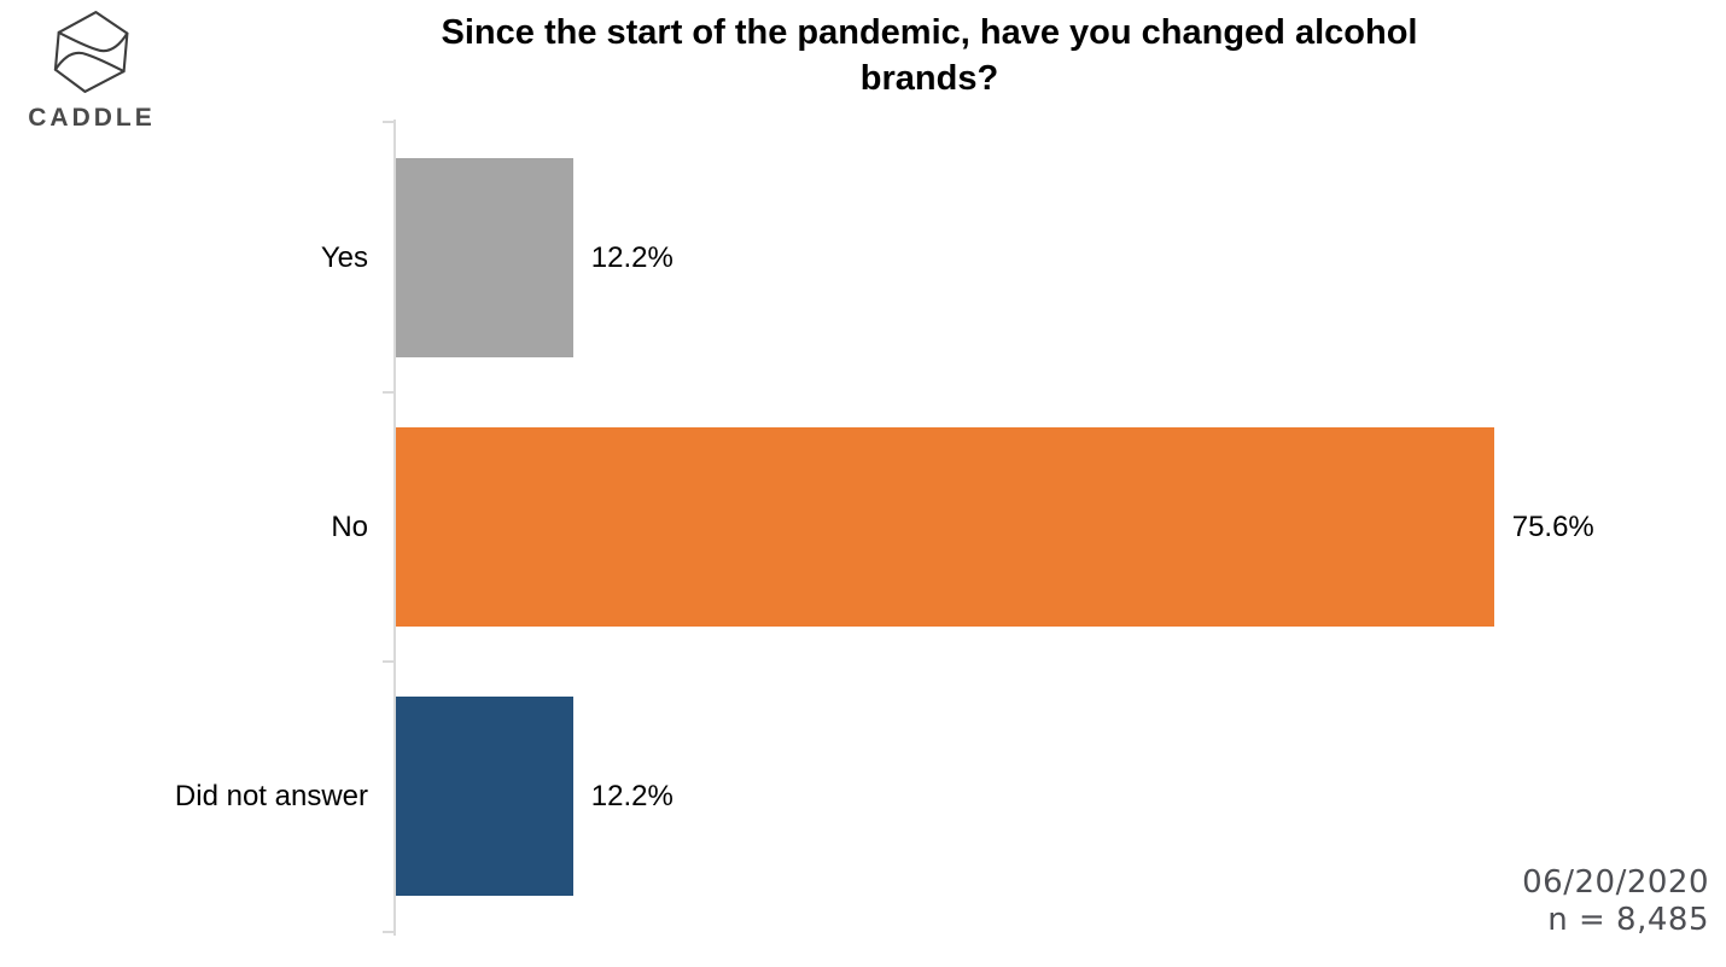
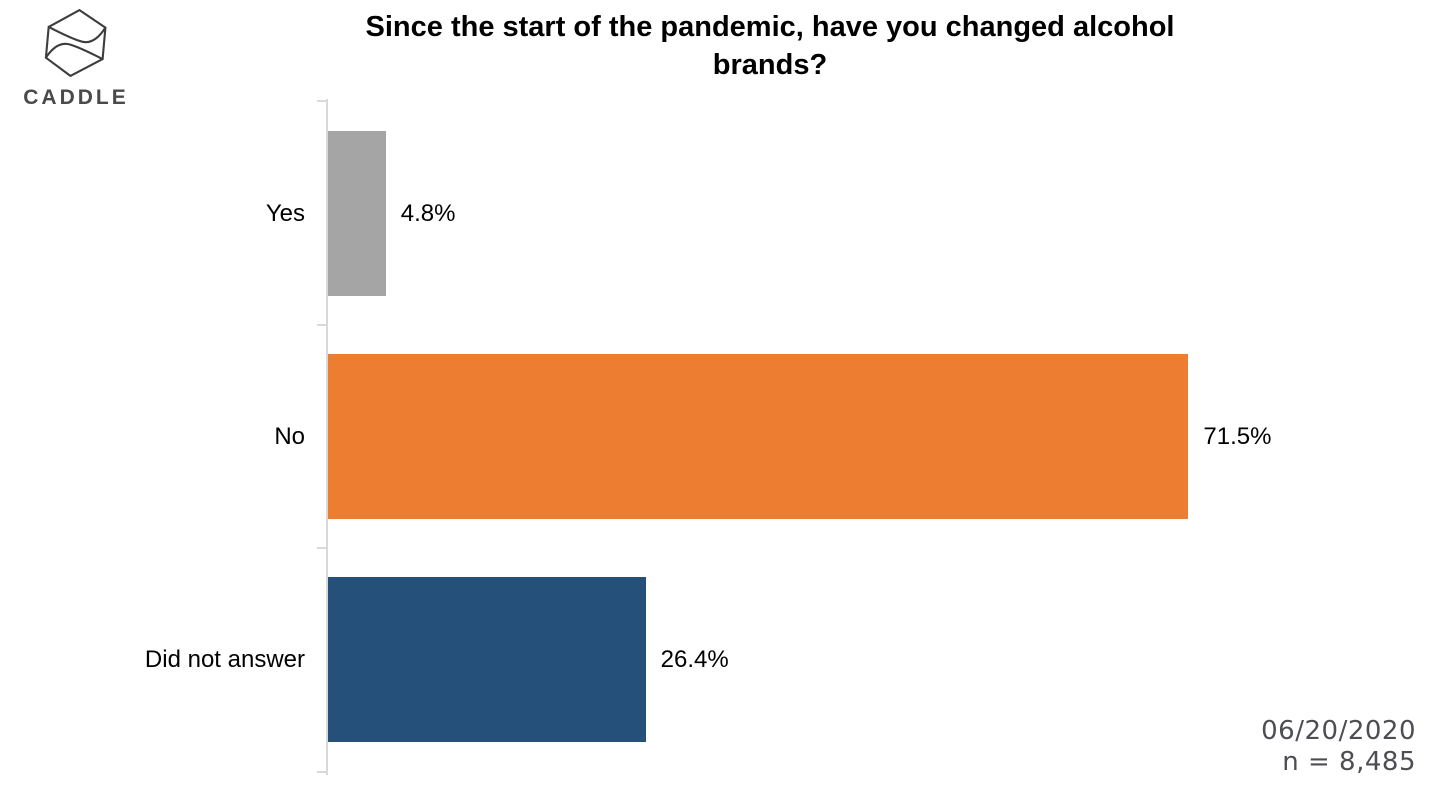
Yes: 12.2% -> 4.8%
No: 75.6% -> 71.5%
Did not answer: 12.2% -> 26.4%
